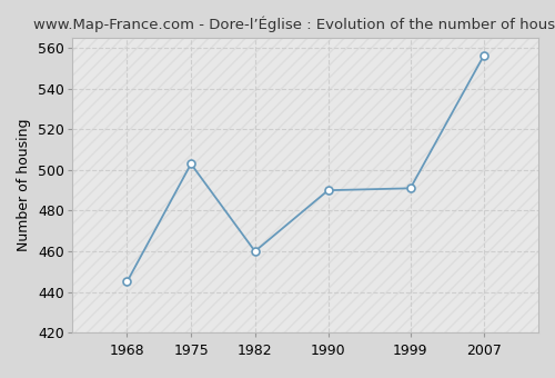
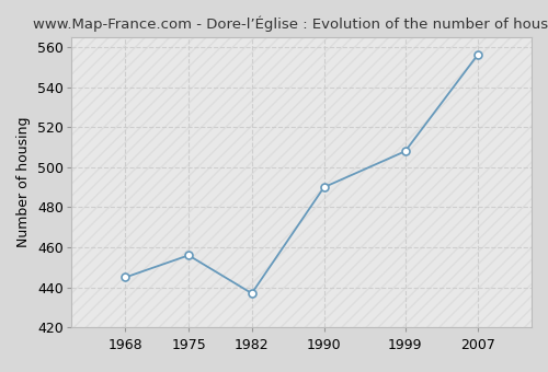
1975: 503 -> 456
1982: 460 -> 437
1999: 491 -> 508
